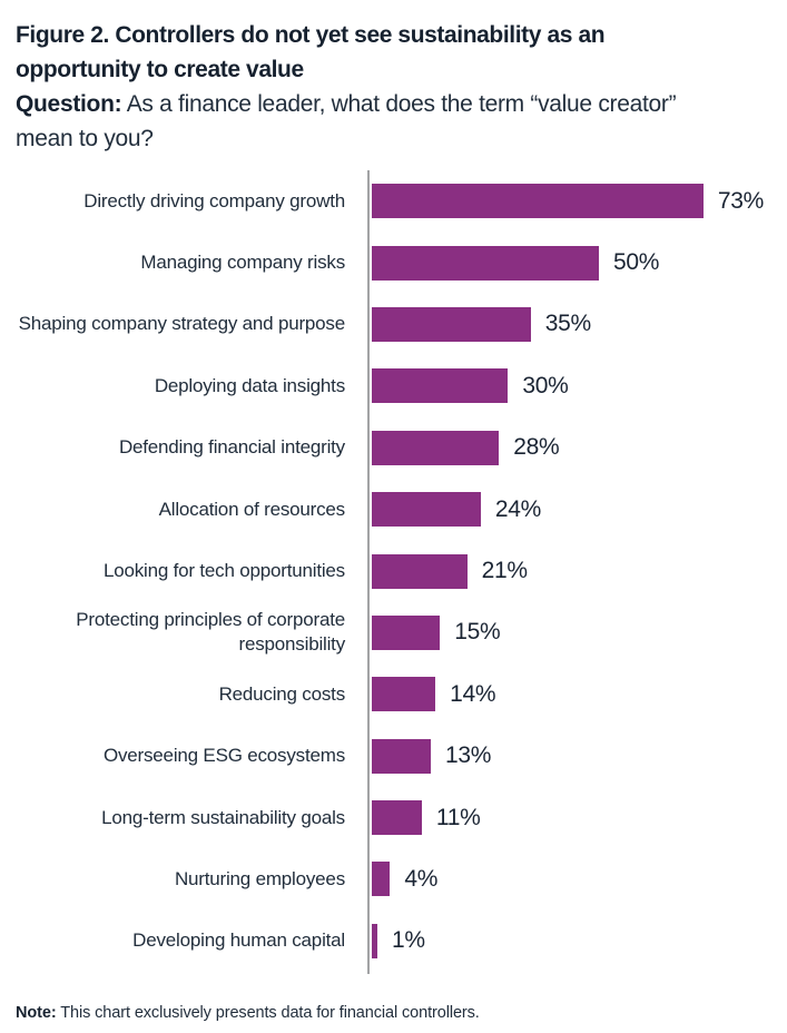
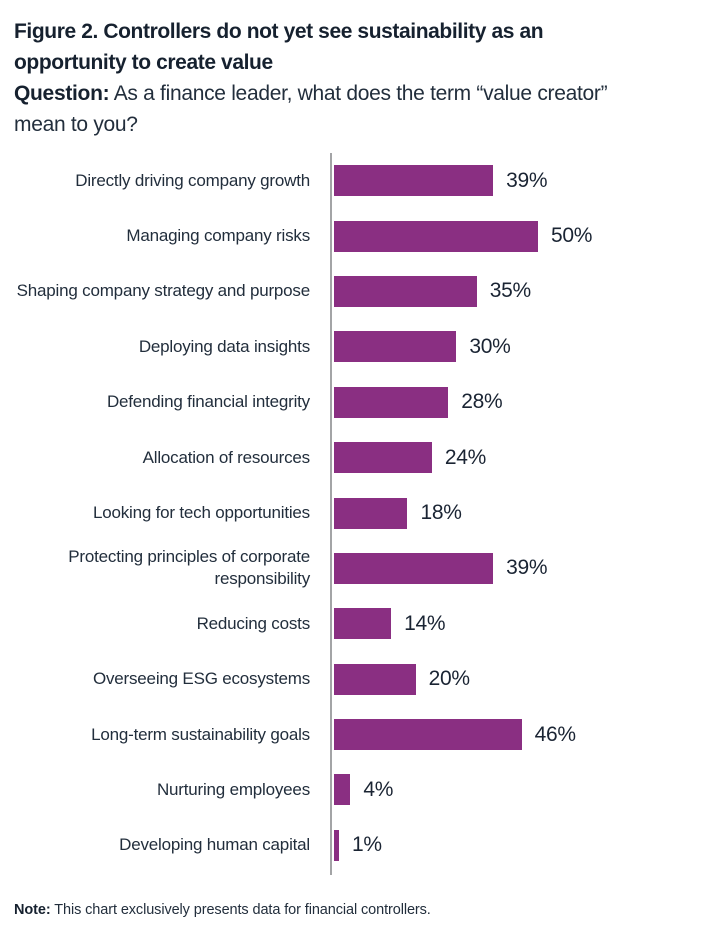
Directly driving company growth: 73% -> 39%
Looking for tech opportunities: 21% -> 18%
Protecting principles of corporate responsibility: 15% -> 39%
Overseeing ESG ecosystems: 13% -> 20%
Long-term sustainability goals: 11% -> 46%
